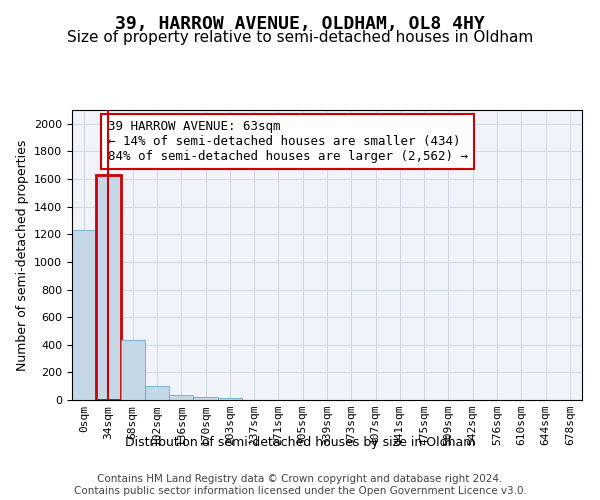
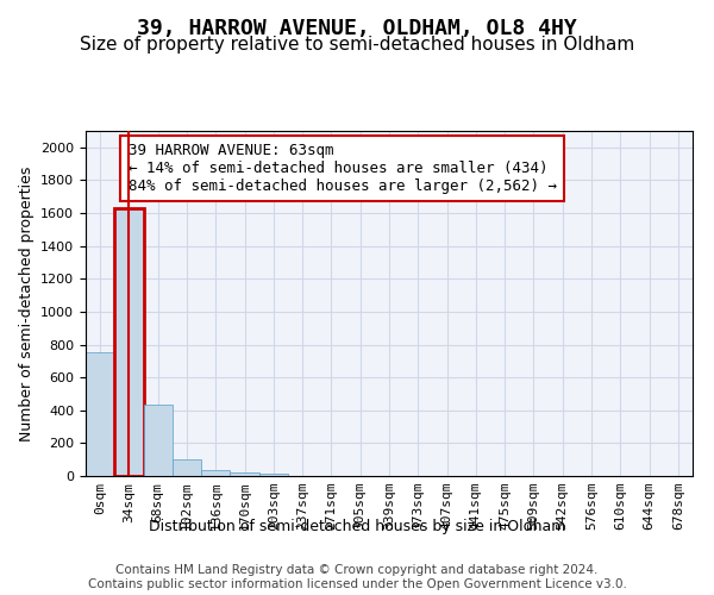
0sqm: 1230 -> 750
